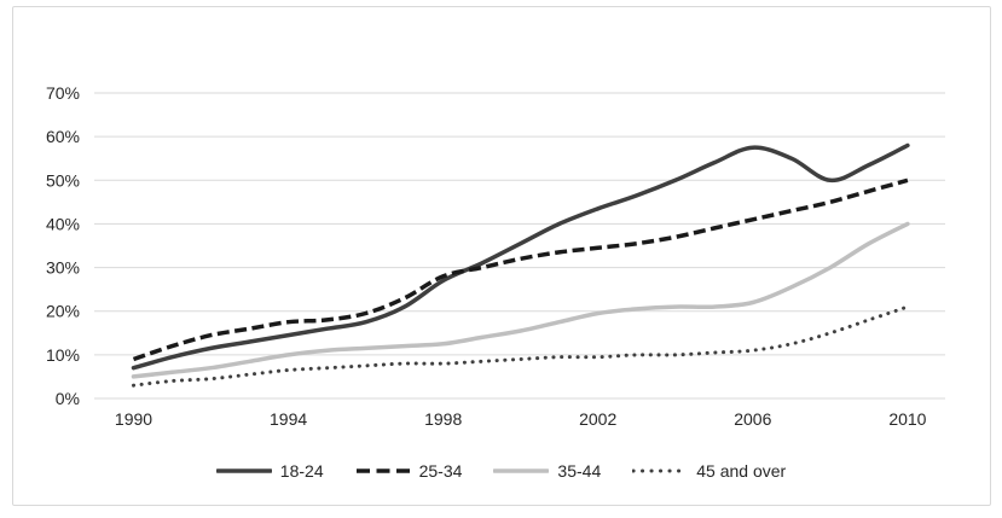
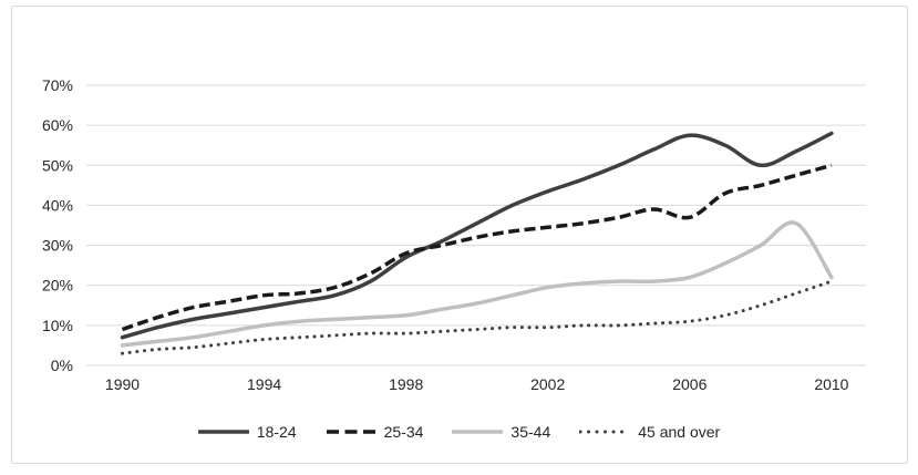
25-34/2006: 41% -> 37%
35-44/2010: 40% -> 22%
